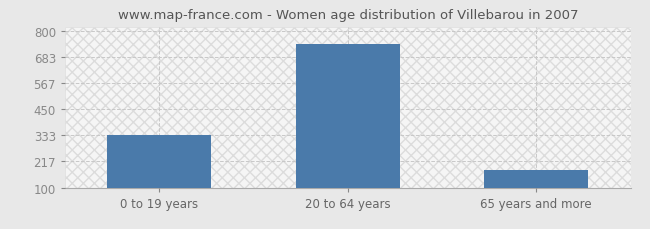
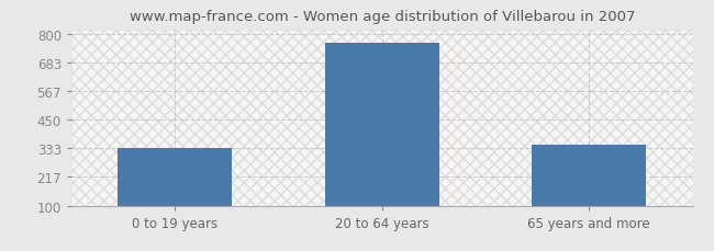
20 to 64 years: 740 -> 765
65 years and more: 180 -> 350
